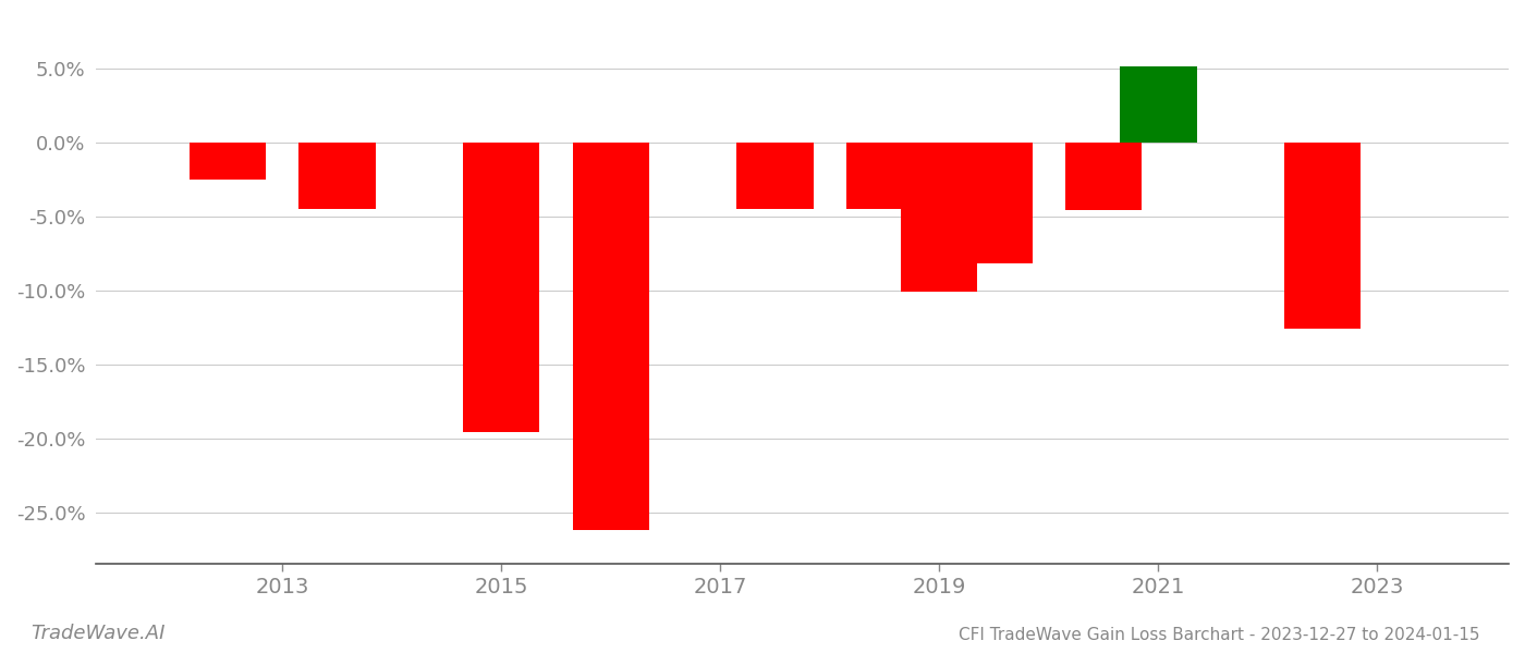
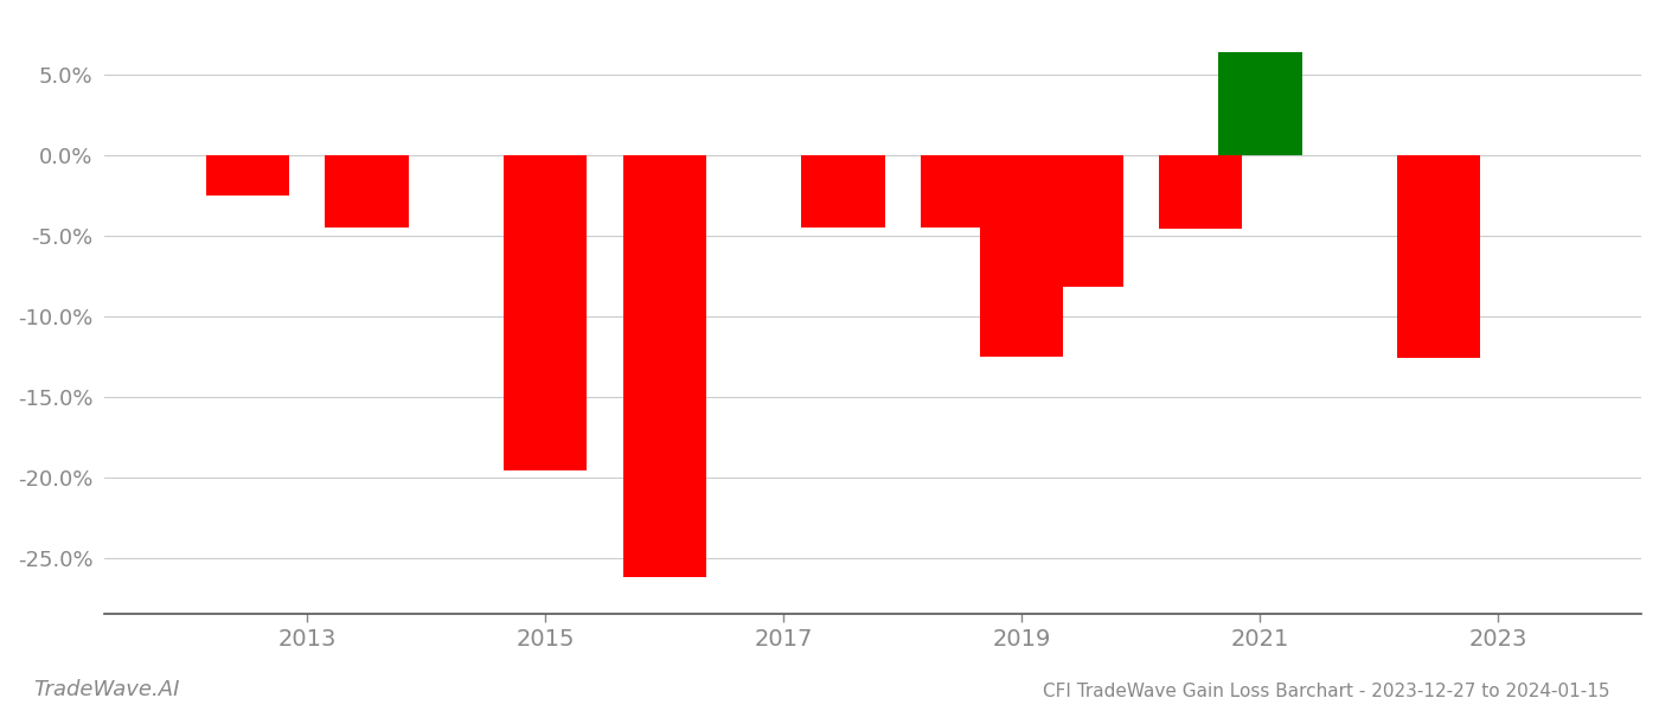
2019: -10.1% -> -12.5%
2021: 5.1% -> 6.4%
